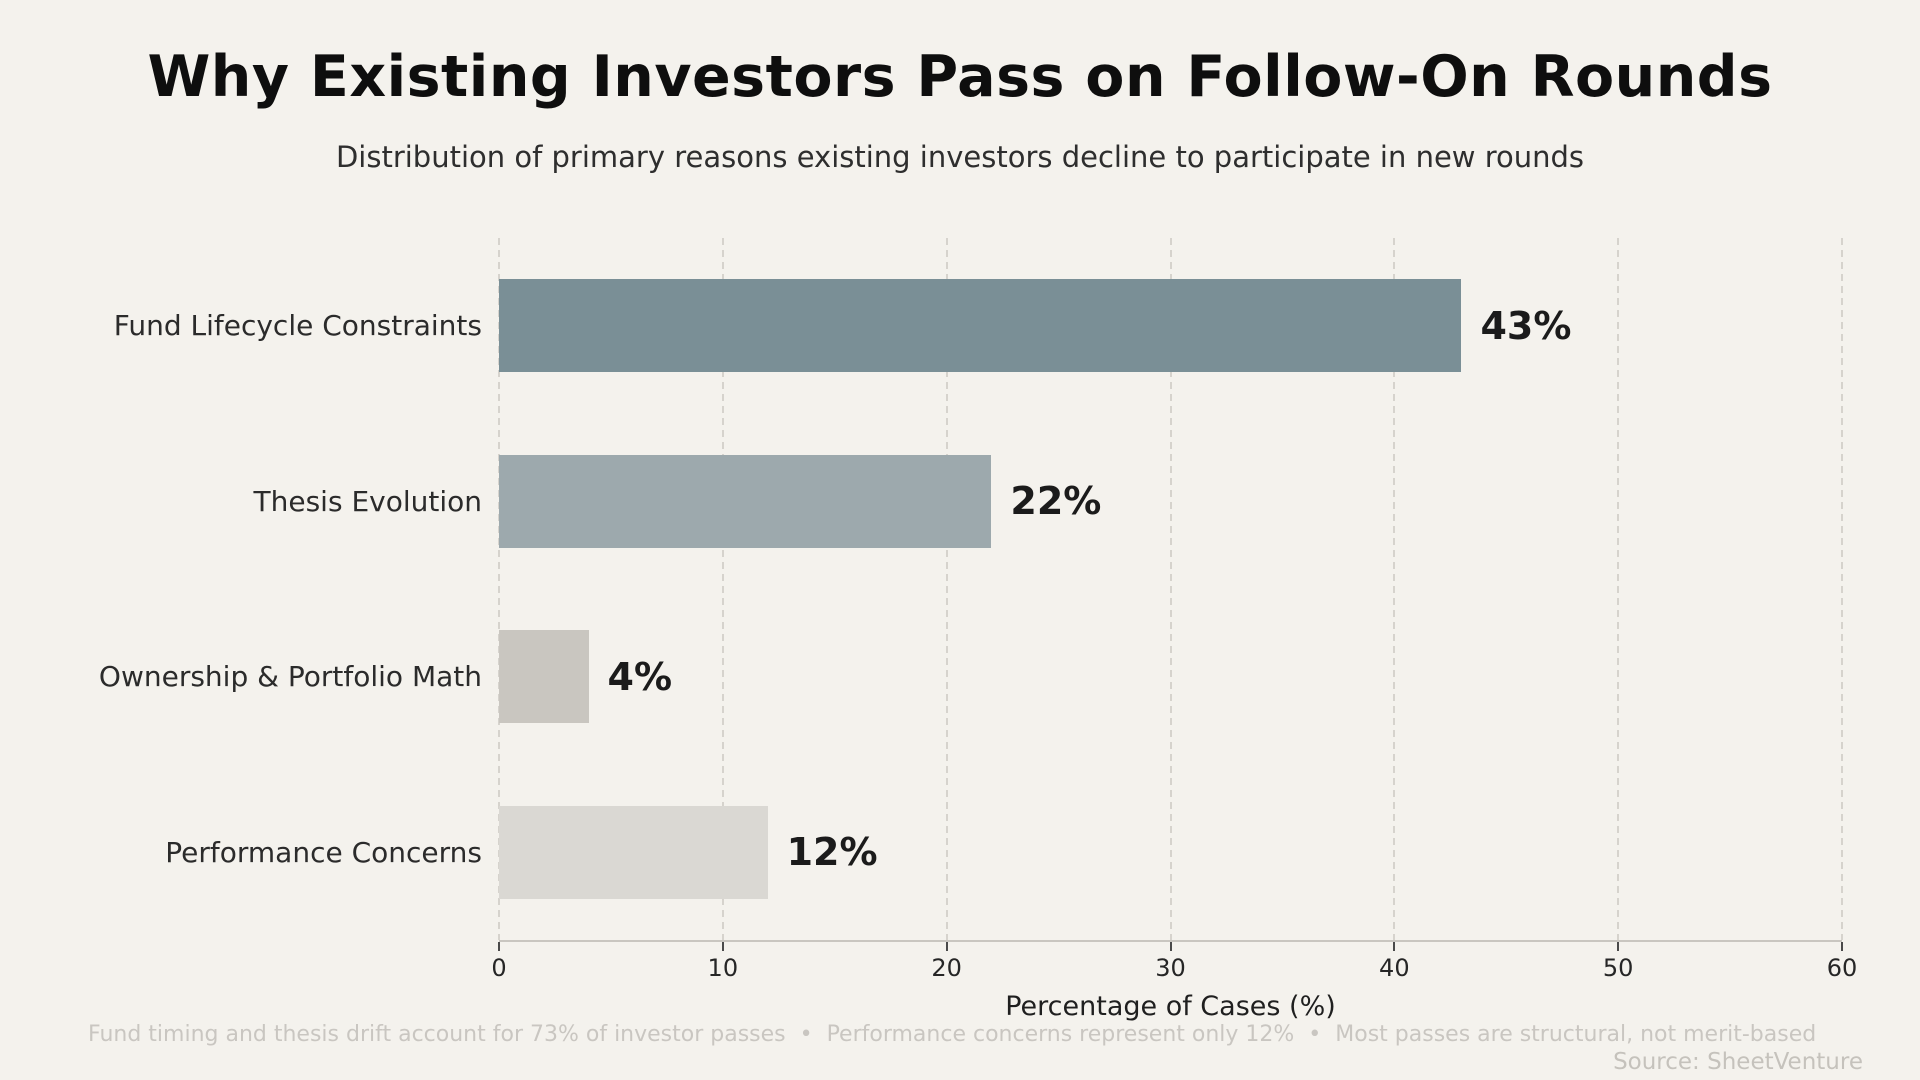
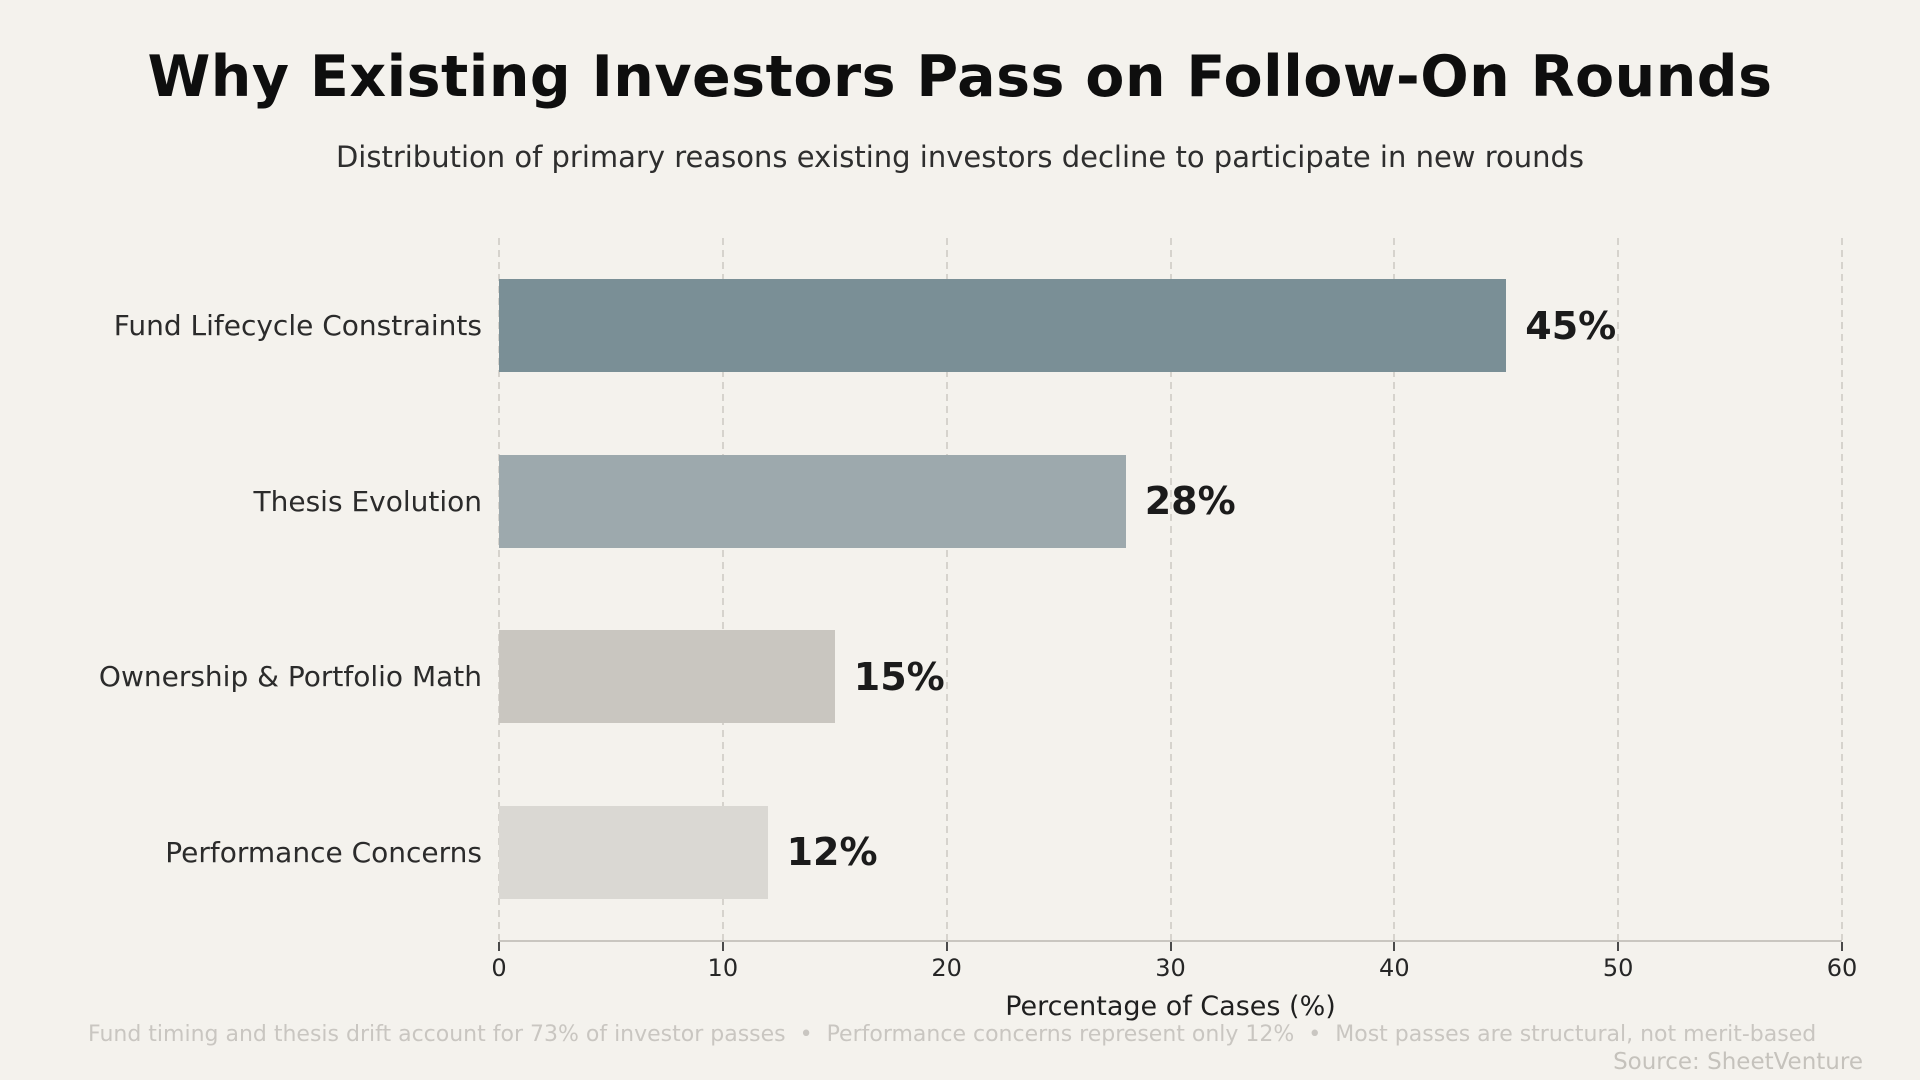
Fund Lifecycle Constraints: 43% -> 45%
Thesis Evolution: 22% -> 28%
Ownership & Portfolio Math: 4% -> 15%
